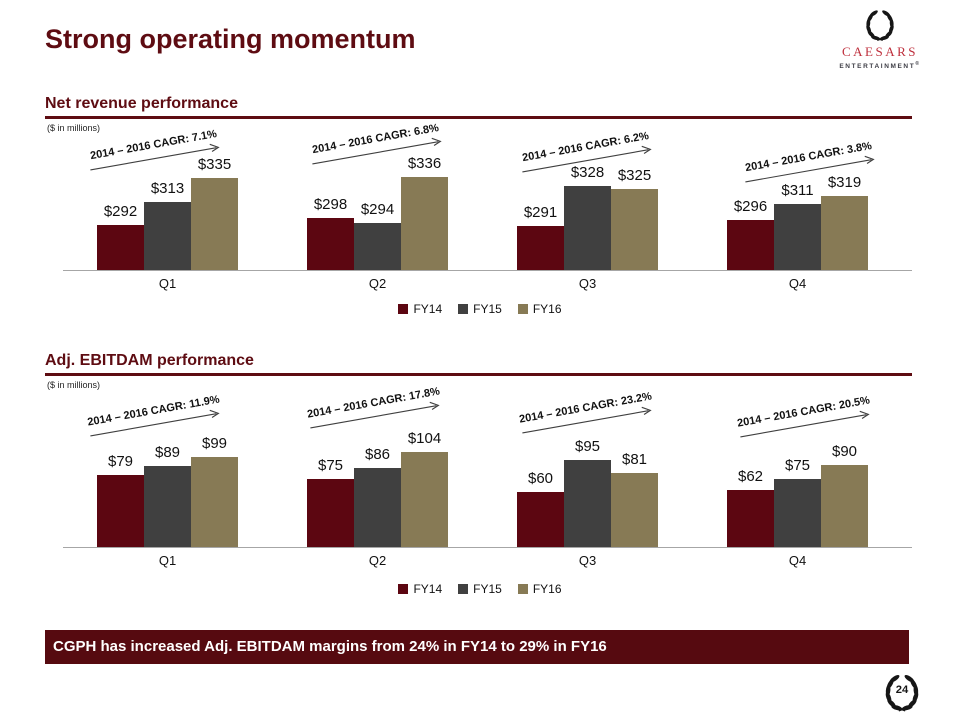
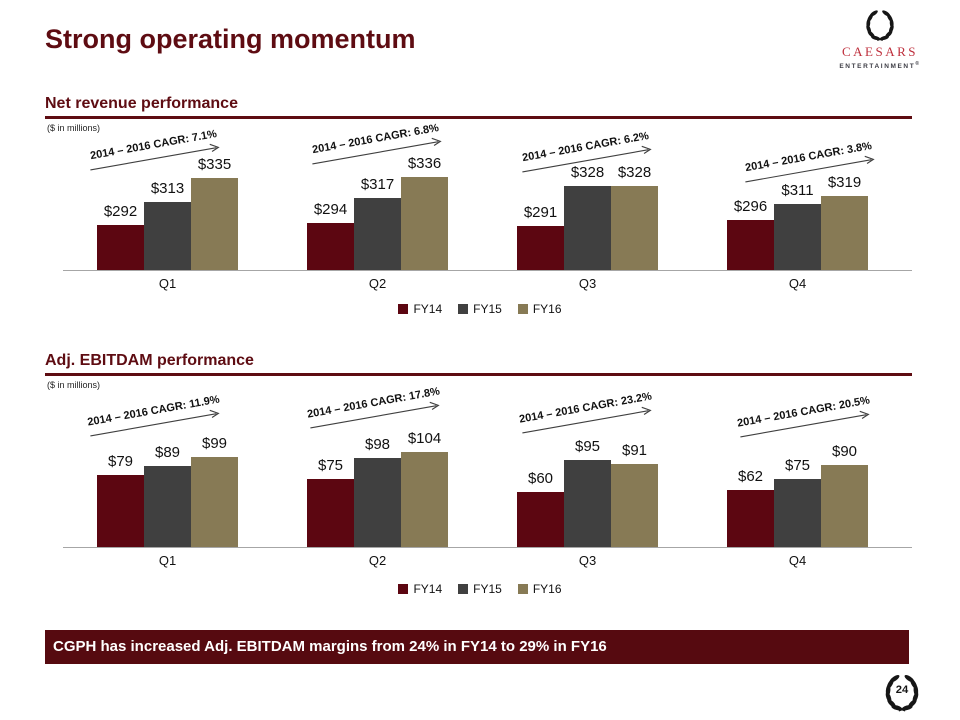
Net revenue performance/FY14/Q2: $298 -> $294
Net revenue performance/FY15/Q2: $294 -> $317
Net revenue performance/FY16/Q3: $325 -> $328
Adj. EBITDAM performance/FY15/Q2: $86 -> $98
Adj. EBITDAM performance/FY16/Q3: $81 -> $91
